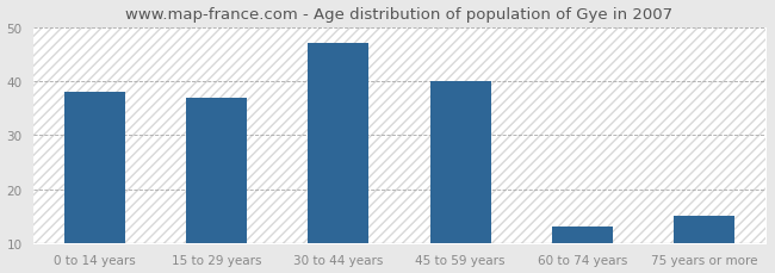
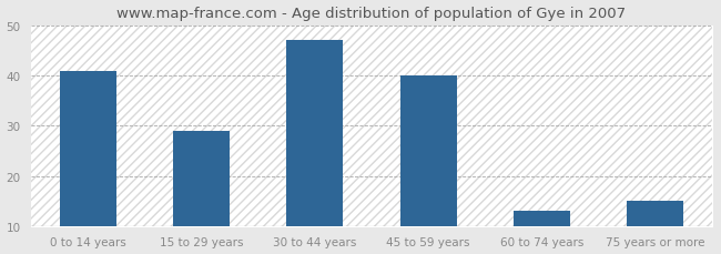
0 to 14 years: 38 -> 41
15 to 29 years: 37 -> 29
